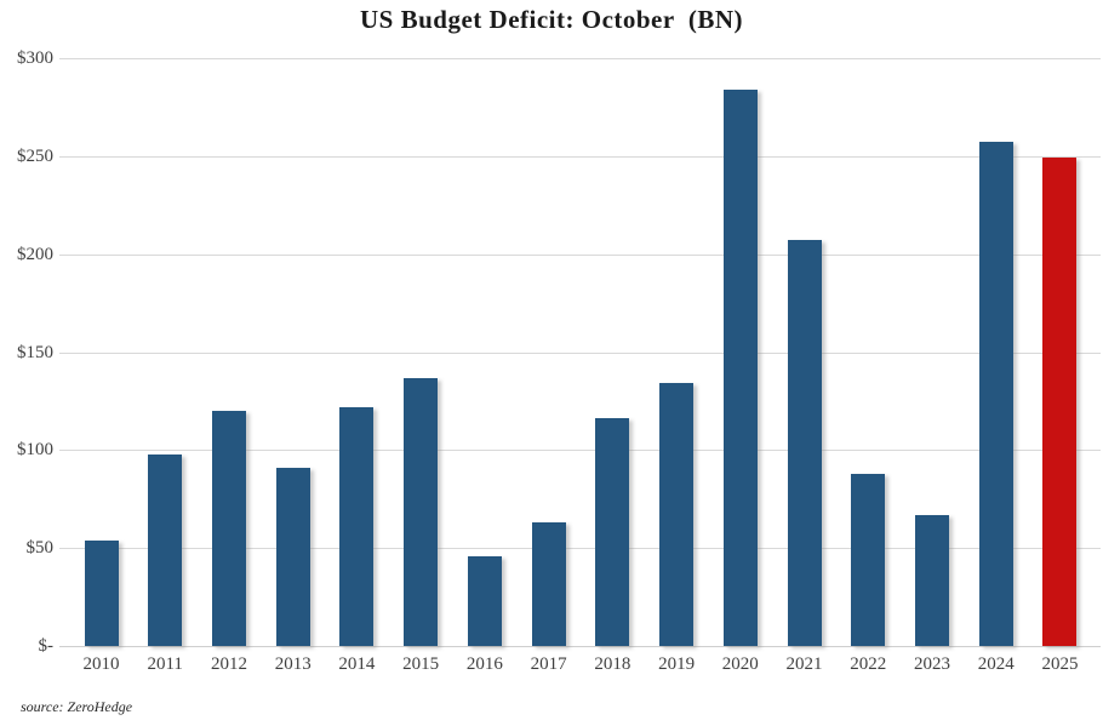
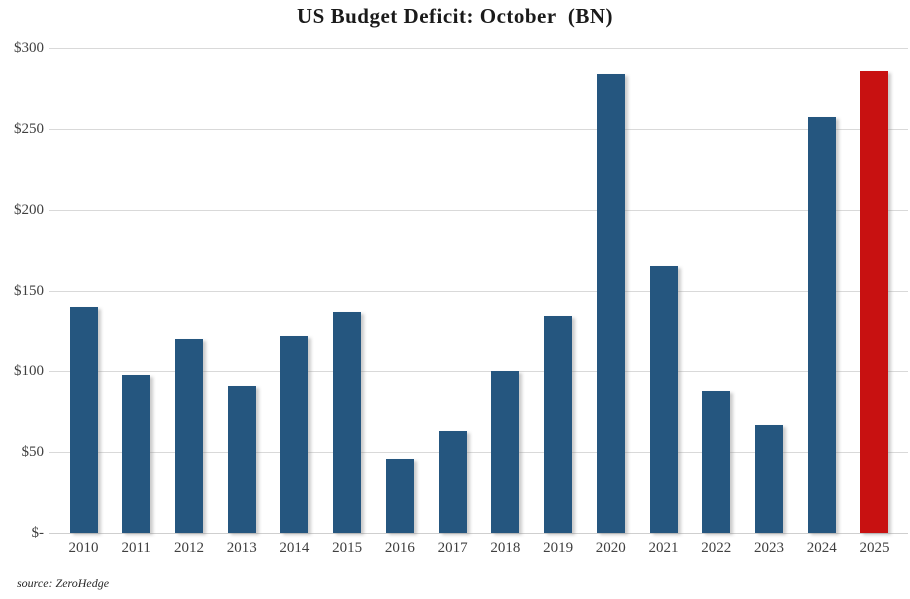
2010: $54 -> $140
2018: $116 -> $100
2021: $207 -> $165
2025: $249 -> $286
